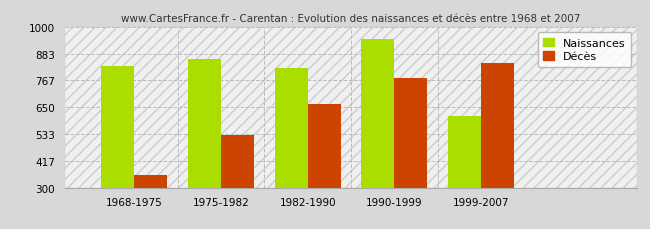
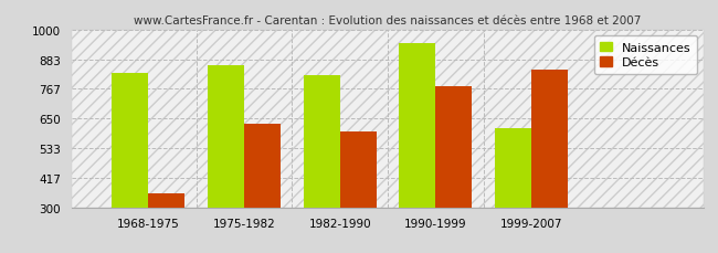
Décès/1975-1982: 530 -> 630
Décès/1982-1990: 665 -> 600
